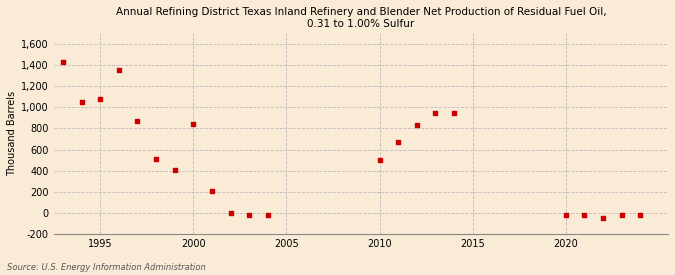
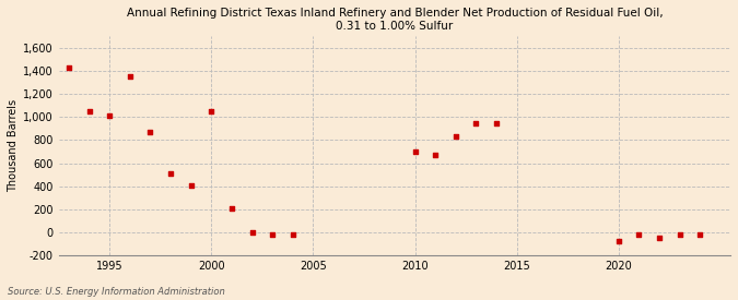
1995: 1,080 -> 1,010
2000: 840 -> 1,050
2010: 500 -> 700
2020: -20 -> -80
